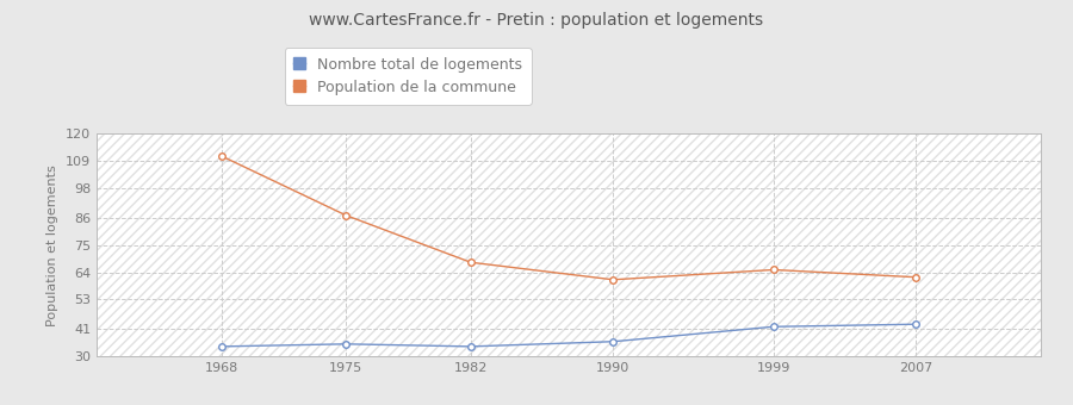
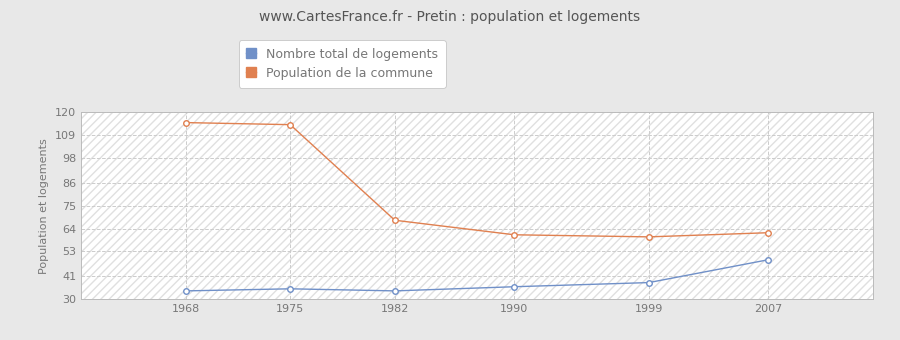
Population de la commune/1968: 111 -> 115
Population de la commune/1975: 87 -> 114
Nombre total de logements/1999: 42 -> 38
Population de la commune/1999: 65 -> 60
Nombre total de logements/2007: 43 -> 49
